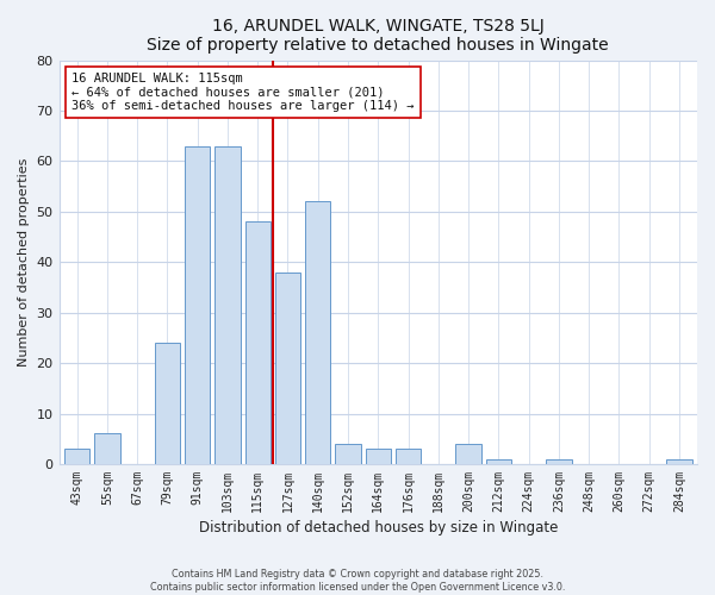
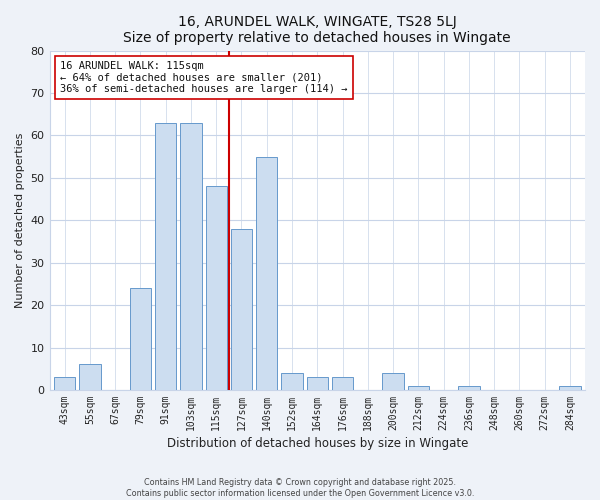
140sqm: 52 -> 55
